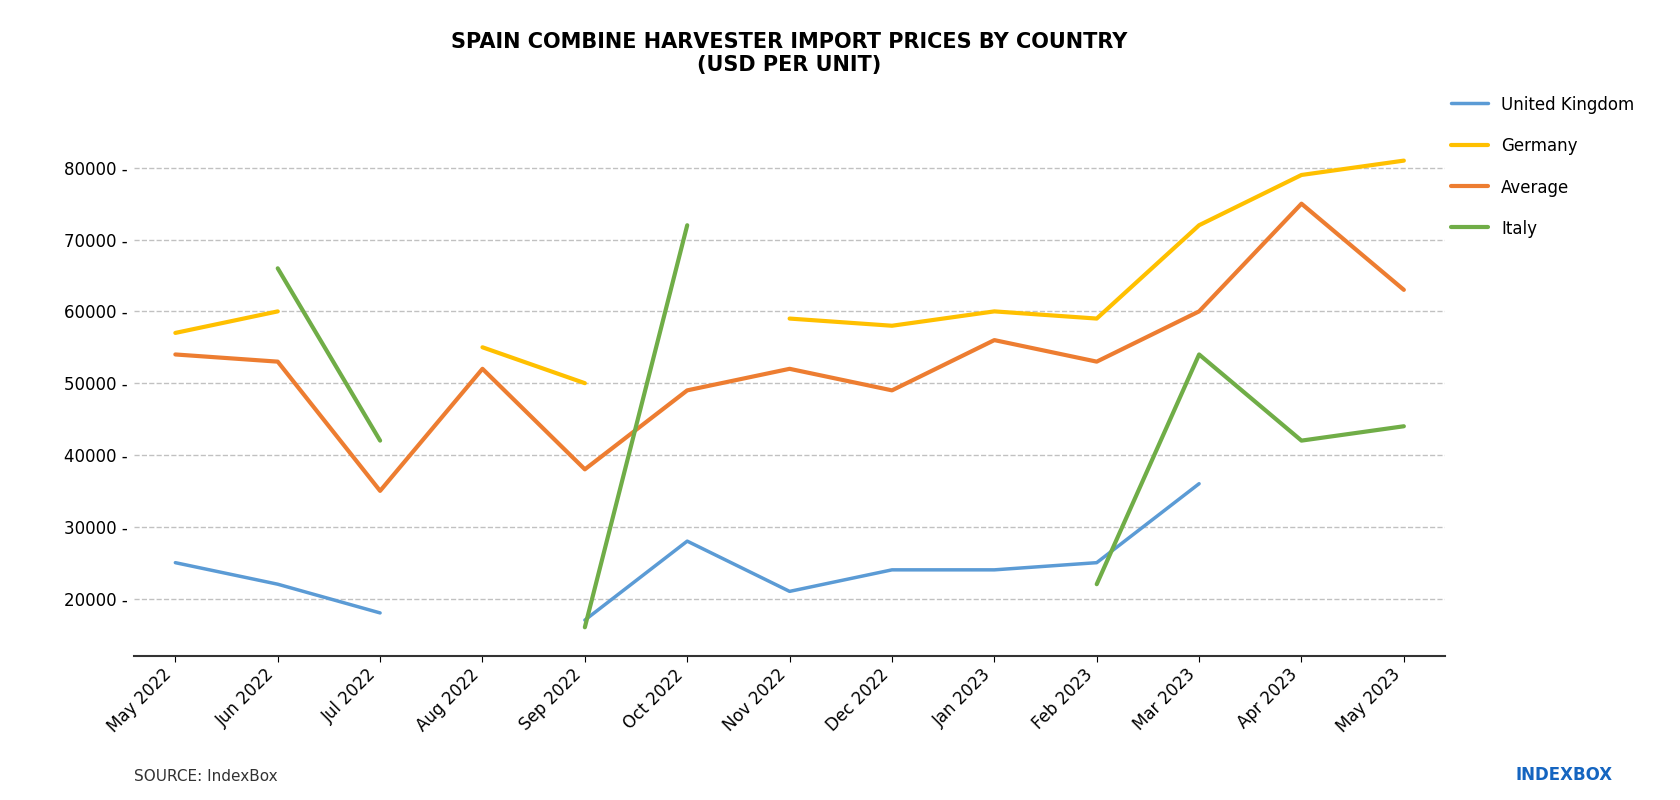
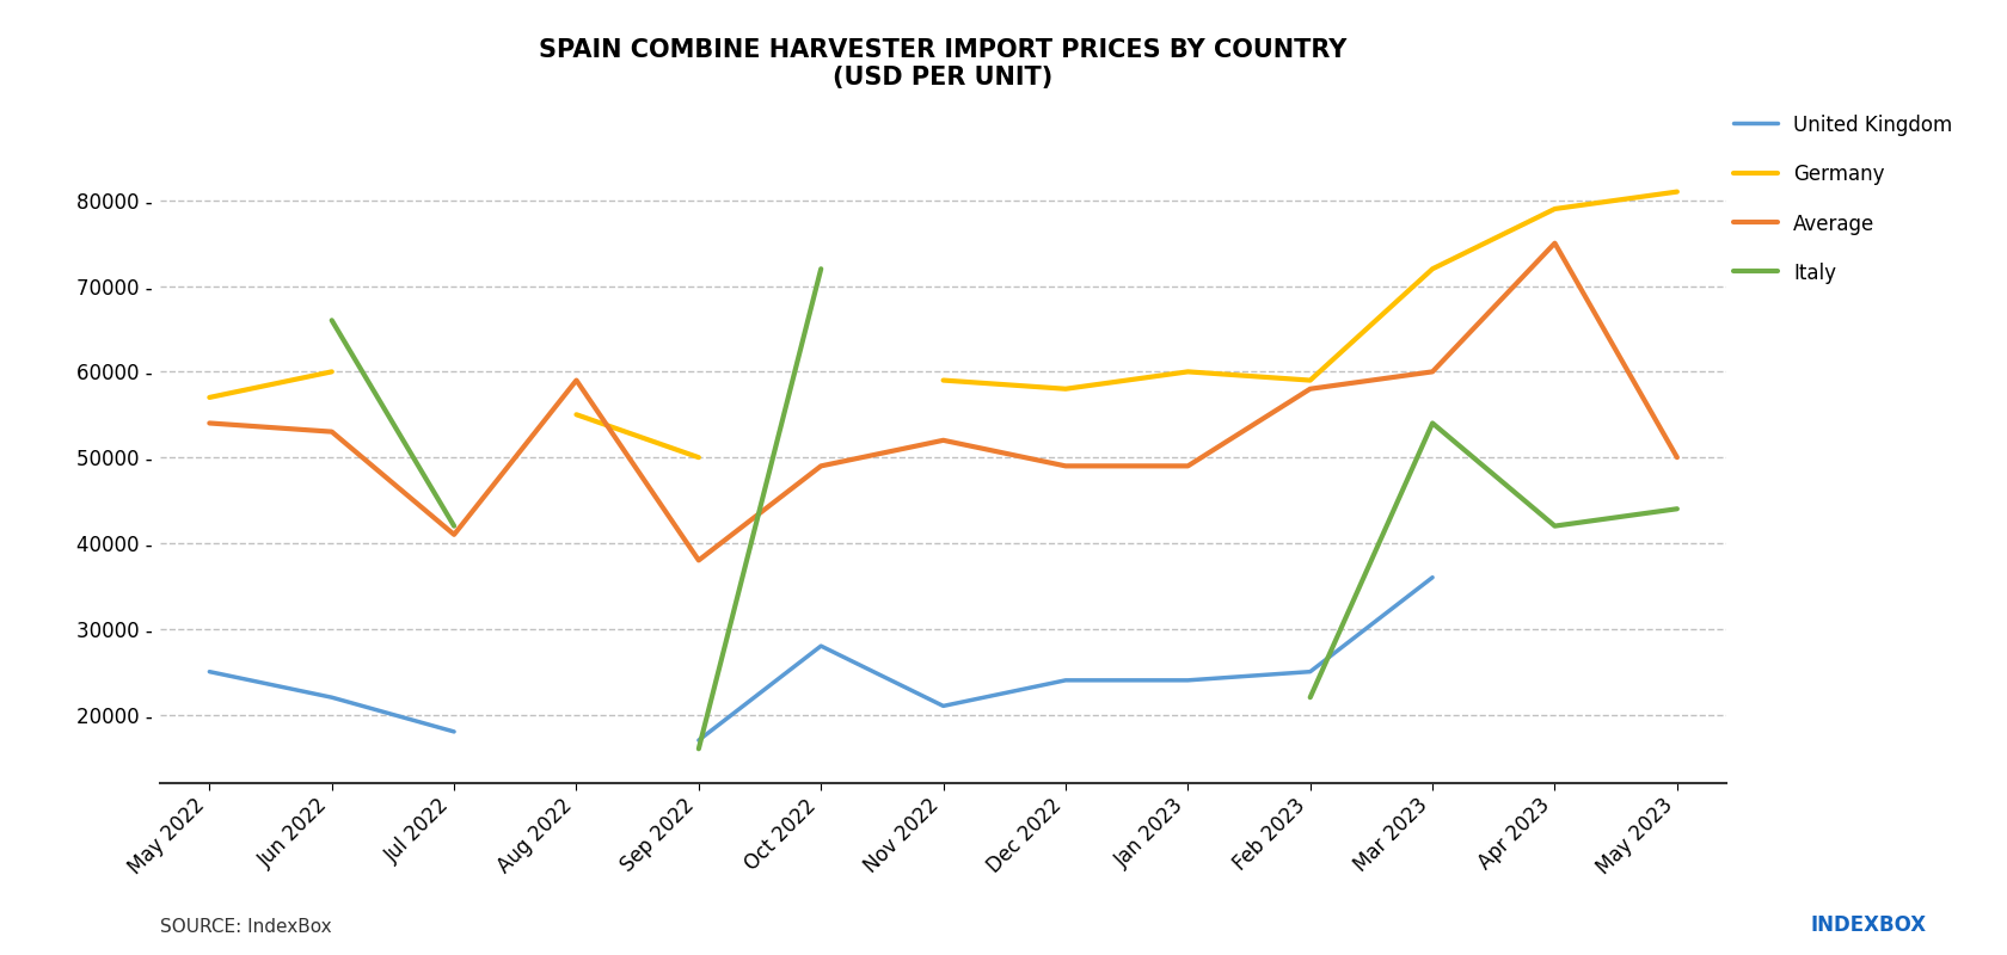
Average/Jul 2022: 35000 - -> 41000 -
Average/Aug 2022: 52000 - -> 59000 -
Average/Jan 2023: 56000 - -> 49000 -
Average/Feb 2023: 53000 - -> 58000 -
Average/May 2023: 63000 - -> 50000 -
